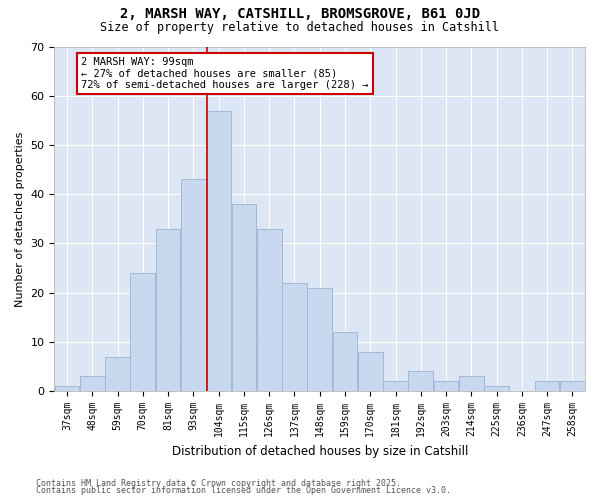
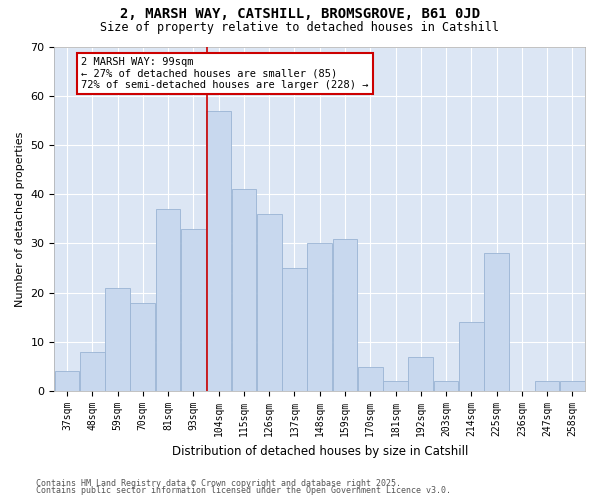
37sqm: 1 -> 4
48sqm: 3 -> 8
59sqm: 7 -> 21
70sqm: 24 -> 18
81sqm: 33 -> 37
93sqm: 43 -> 33
115sqm: 38 -> 41
126sqm: 33 -> 36
137sqm: 22 -> 25
148sqm: 21 -> 30
159sqm: 12 -> 31
170sqm: 8 -> 5
192sqm: 4 -> 7
214sqm: 3 -> 14
225sqm: 1 -> 28
